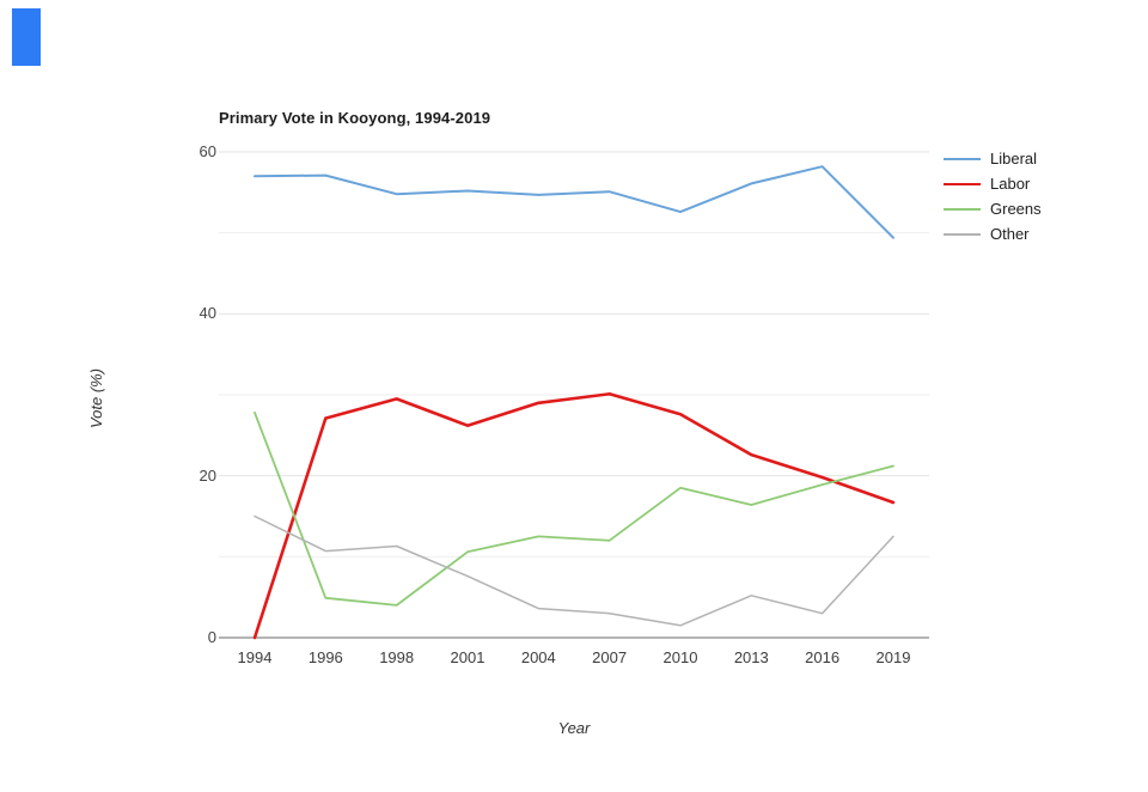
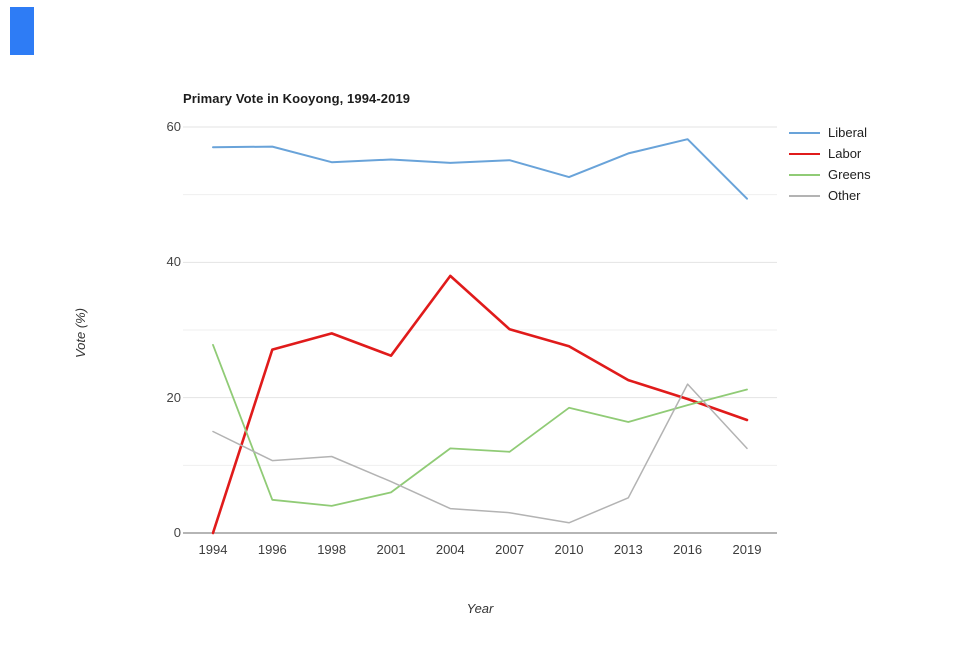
Greens/2001: 11 -> 6
Labor/2004: 29 -> 38
Other/2016: 3 -> 22
